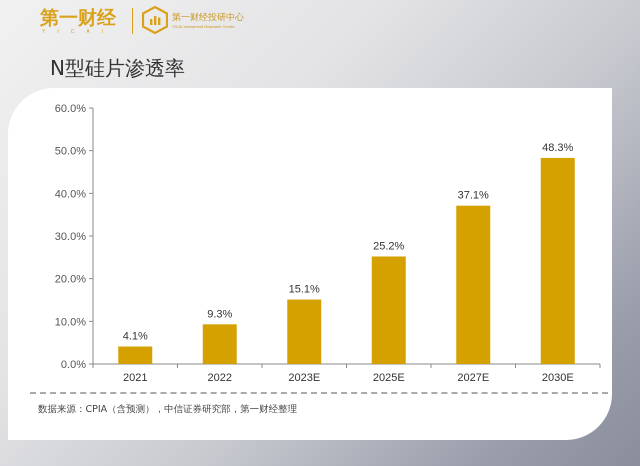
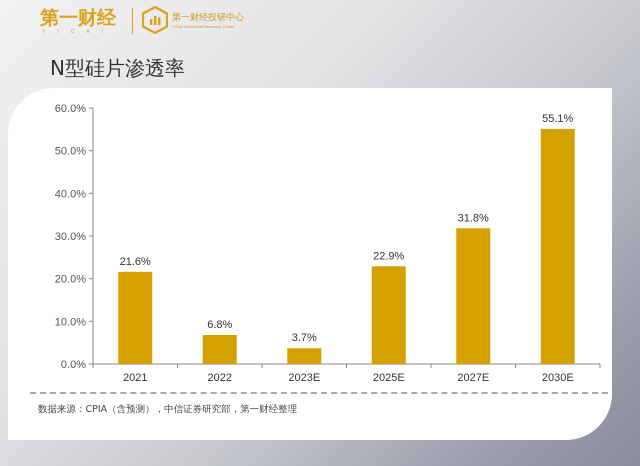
2021: 4.1% -> 21.6%
2022: 9.3% -> 6.8%
2023E: 15.1% -> 3.7%
2025E: 25.2% -> 22.9%
2027E: 37.1% -> 31.8%
2030E: 48.3% -> 55.1%
